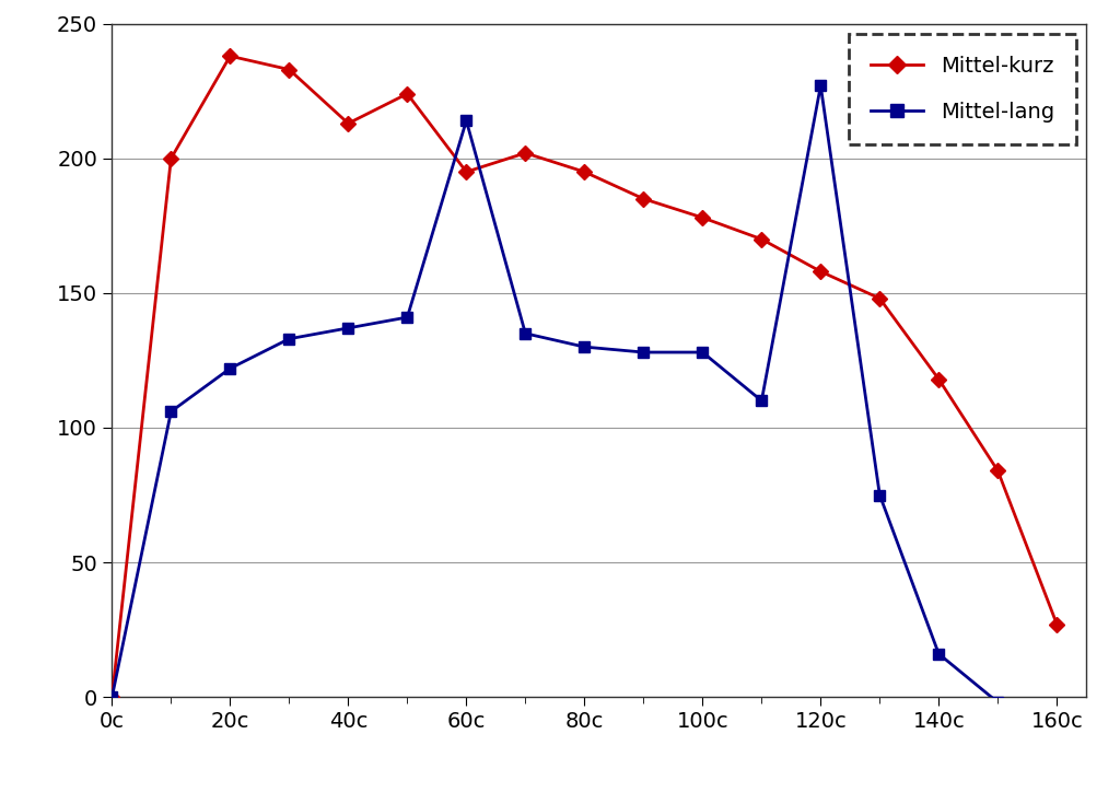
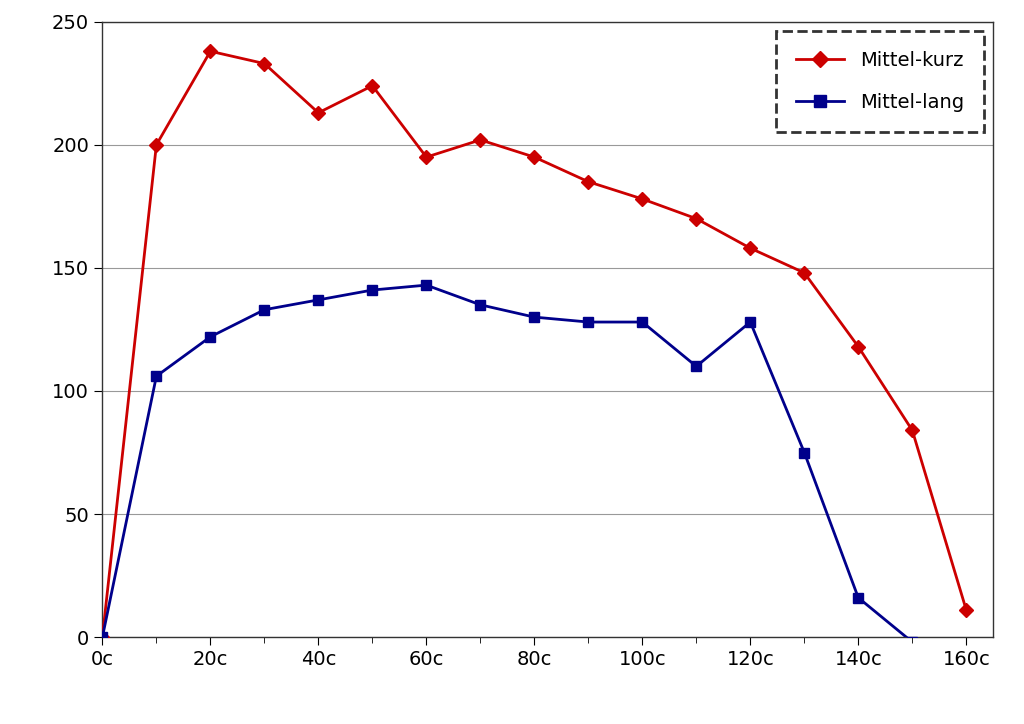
Mittel-lang/60c: 214 -> 143
Mittel-lang/120c: 227 -> 128
Mittel-kurz/160c: 27 -> 11
